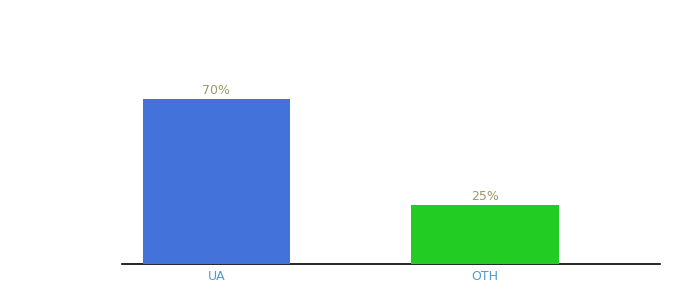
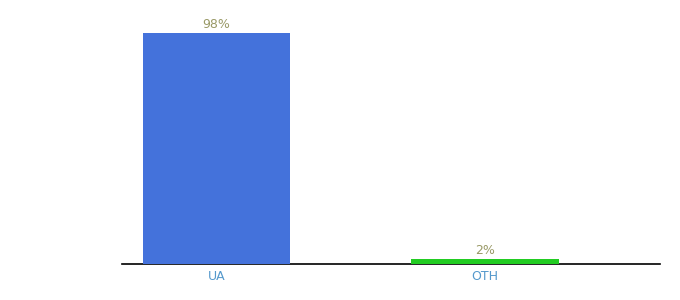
UA: 70% -> 98%
OTH: 25% -> 2%
